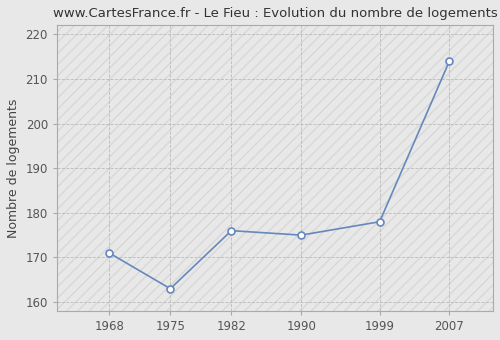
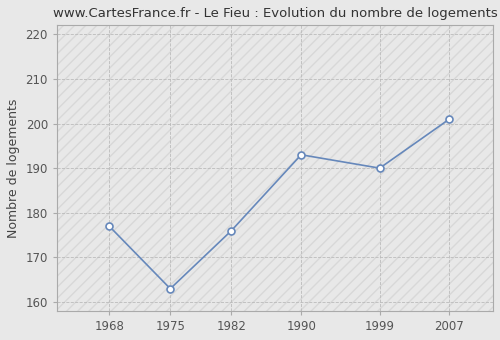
1968: 171 -> 177
1990: 175 -> 193
1999: 178 -> 190
2007: 214 -> 201
